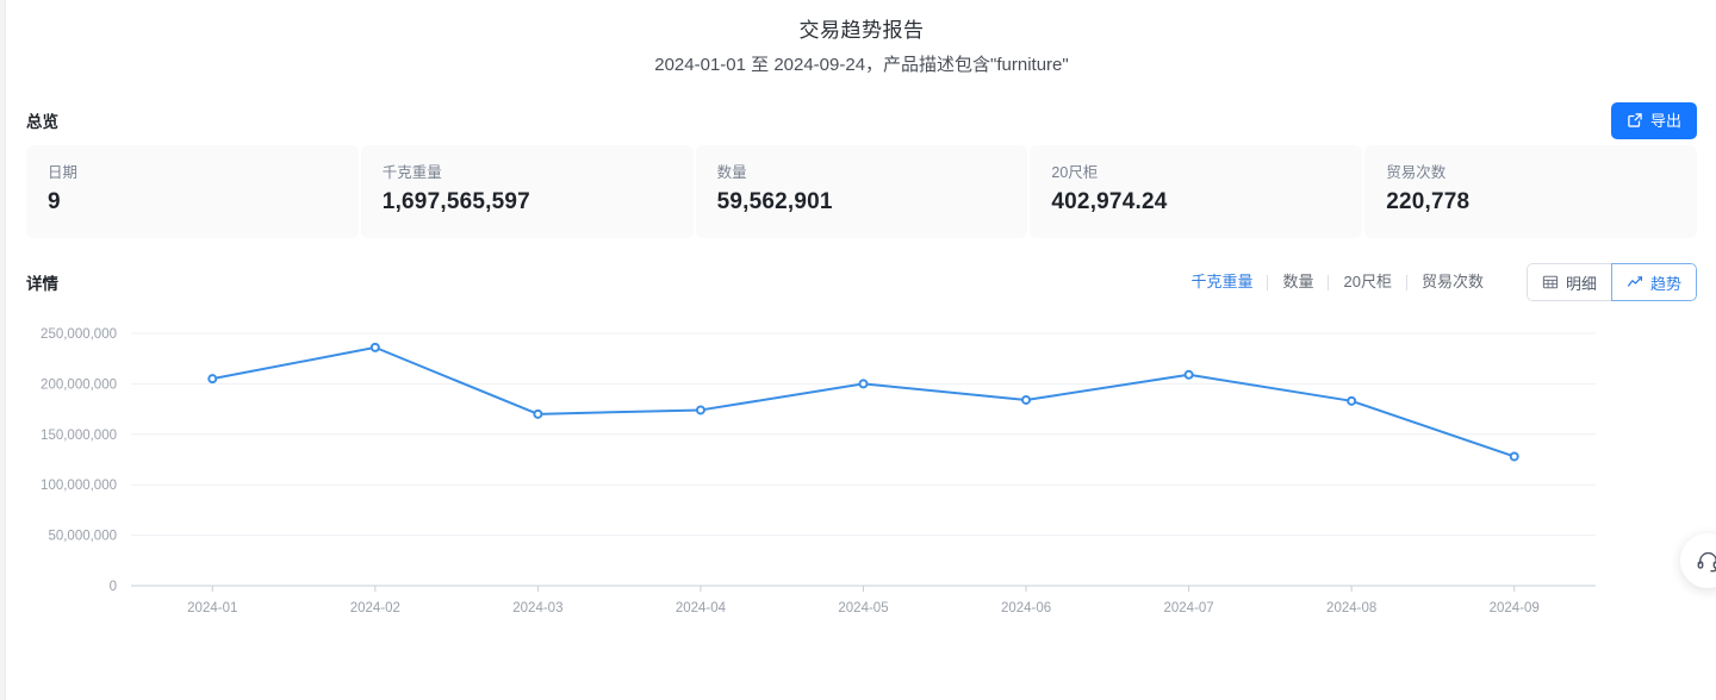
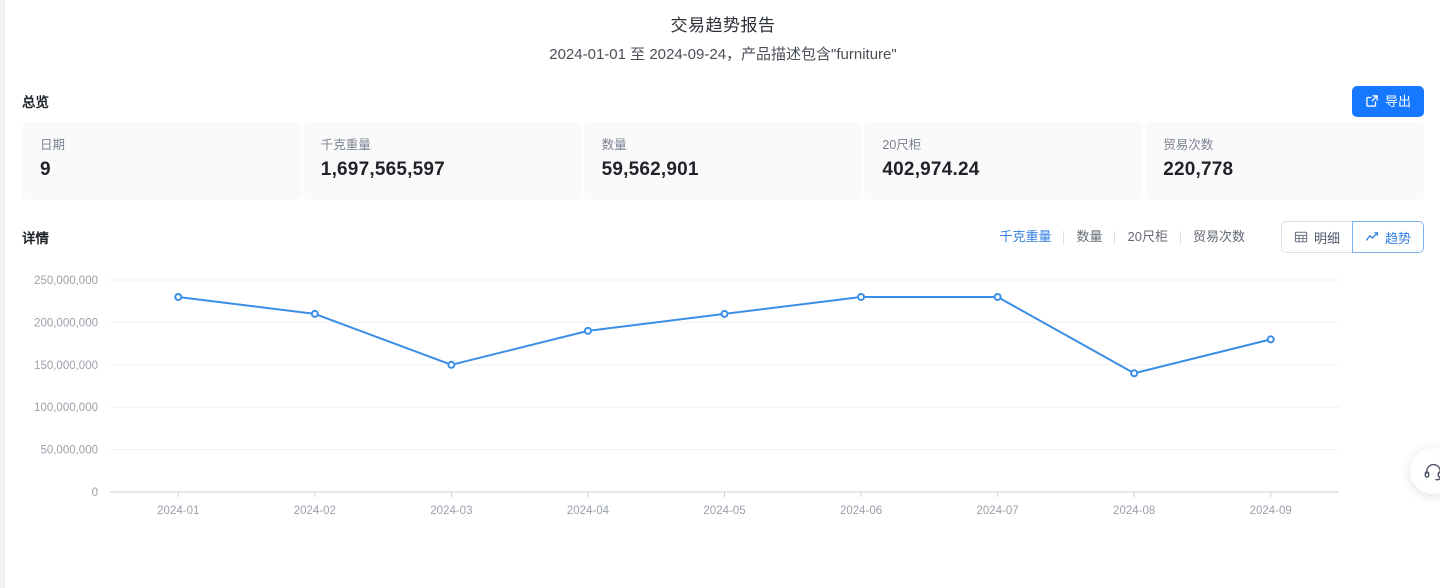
2024-01: 200000000 -> 230000000
2024-02: 240000000 -> 210000000
2024-03: 170000000 -> 150000000
2024-04: 170000000 -> 190000000
2024-05: 200000000 -> 210000000
2024-06: 180000000 -> 230000000
2024-07: 210000000 -> 230000000
2024-08: 180000000 -> 140000000
2024-09: 130000000 -> 180000000
